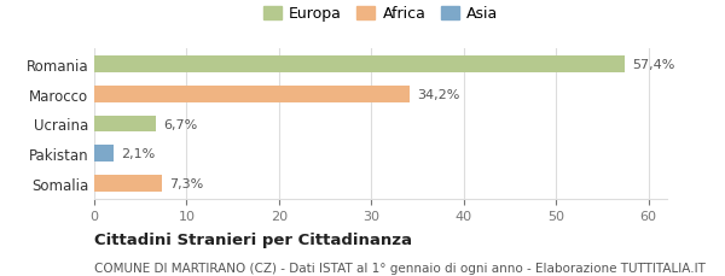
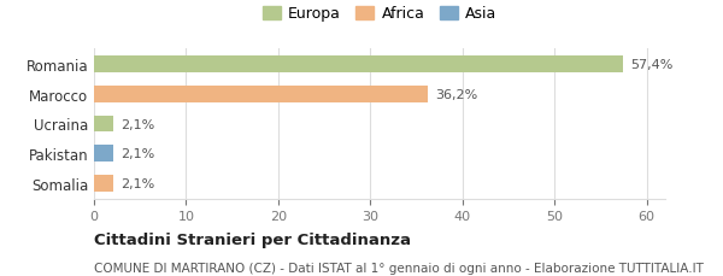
Marocco: 34,2% -> 36,2%
Ucraina: 6,7% -> 2,1%
Somalia: 7,3% -> 2,1%
